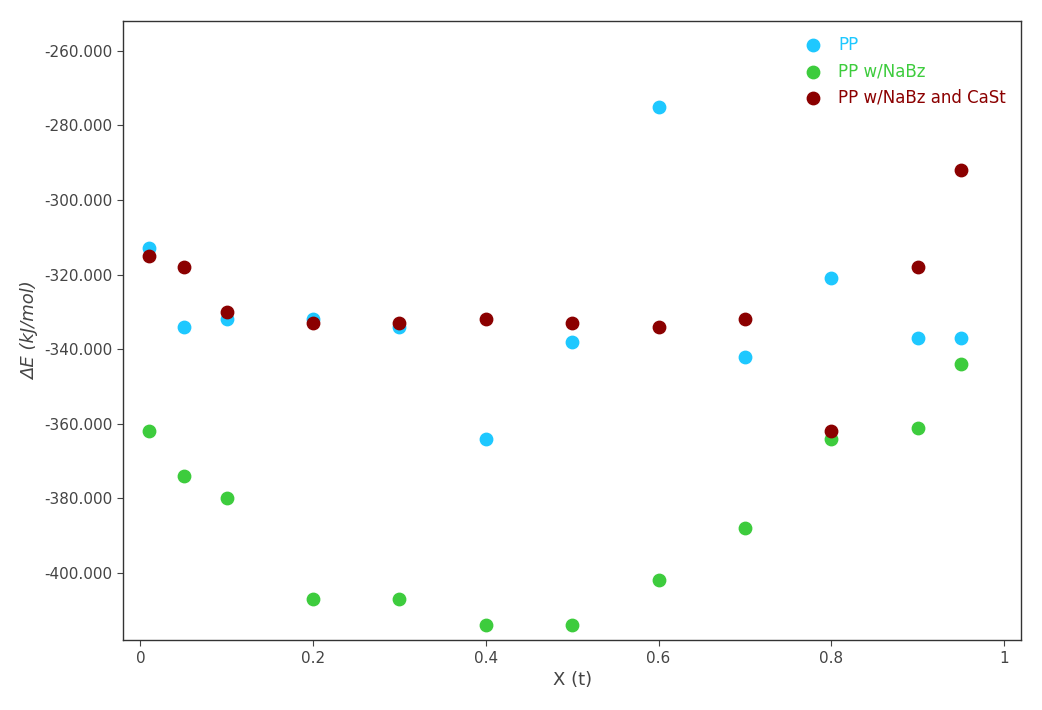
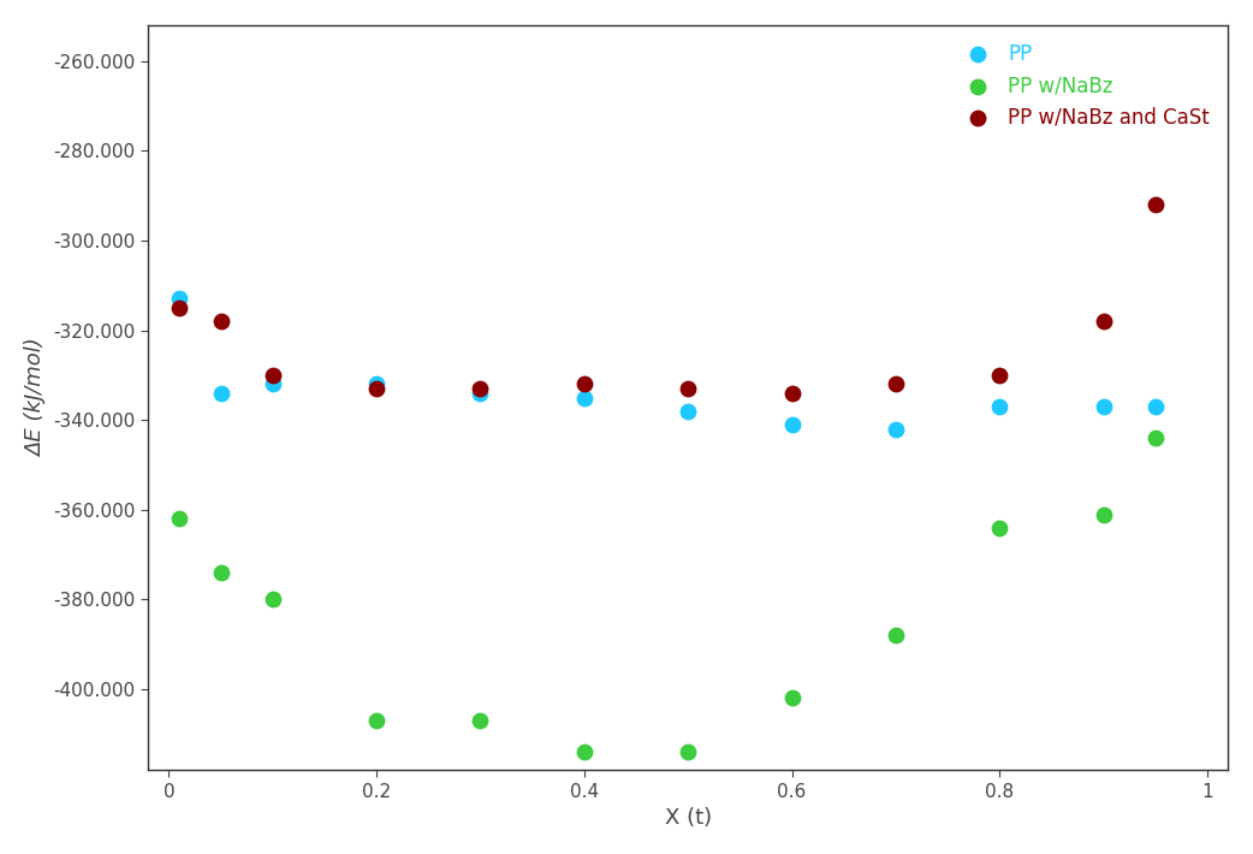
PP/0.4: -364 -> -335
PP/0.6: -275 -> -341
PP/0.8: -321 -> -337
PP w/NaBz and CaSt/0.8: -362 -> -330
